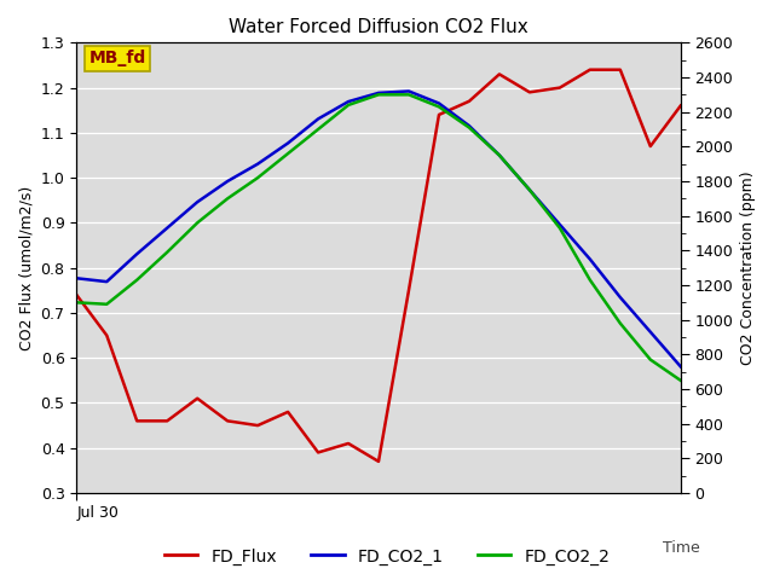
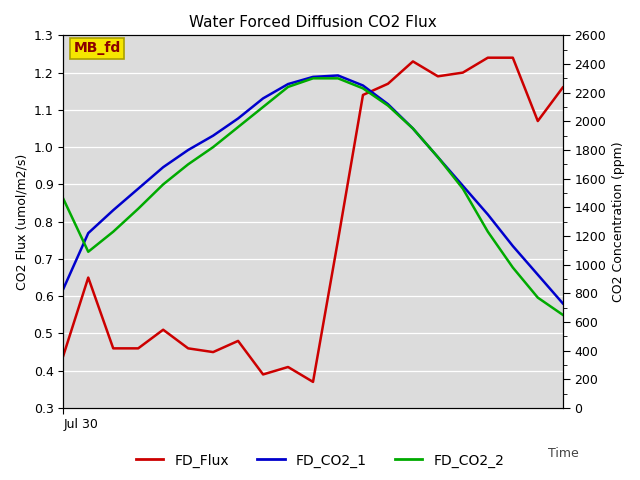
FD_Flux/Jul 30: 0.74 -> 0.44
FD_CO2_1/Jul 30: 1240 -> 830
FD_CO2_2/Jul 30: 1100 -> 1460
